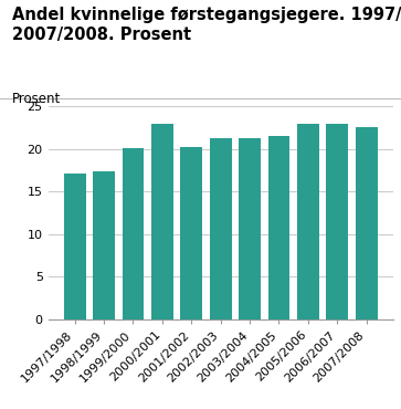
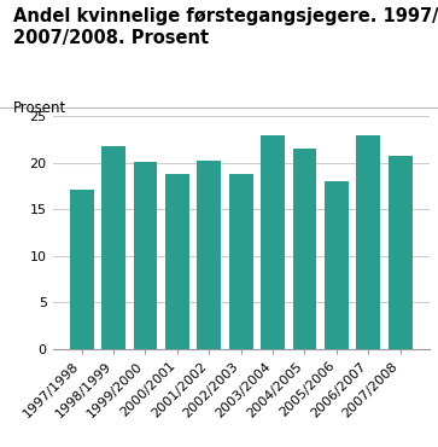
1998/1999: 17.4 -> 21.8
2000/2001: 23.0 -> 18.8
2002/2003: 21.2 -> 18.8
2003/2004: 21.3 -> 23.0
2005/2006: 23.0 -> 18.0
2007/2008: 22.6 -> 20.8
